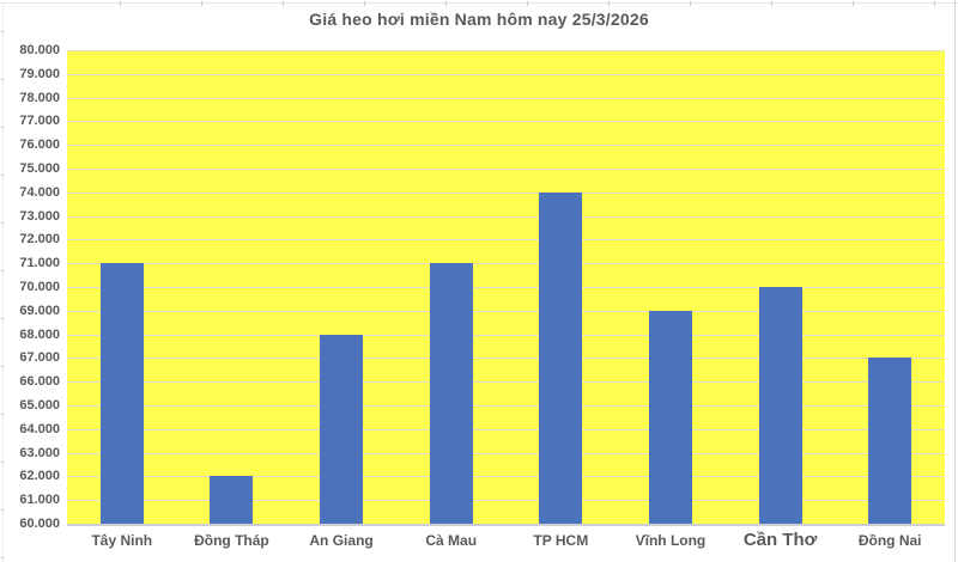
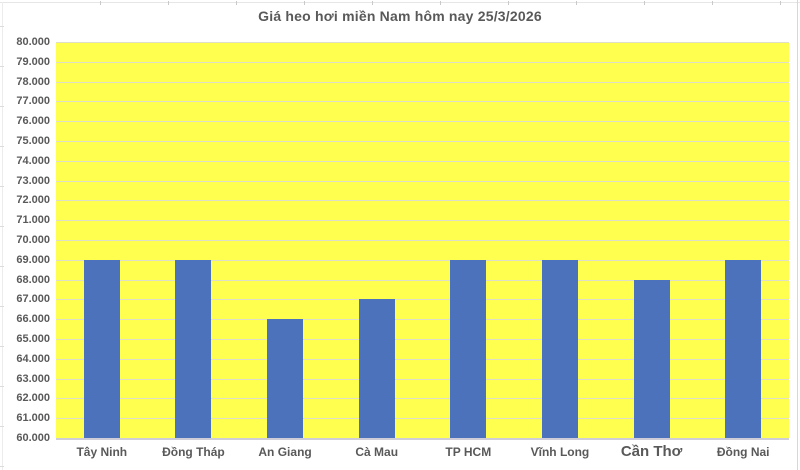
Tây Ninh: 71000 -> 69000
Đồng Tháp: 62000 -> 69000
An Giang: 68000 -> 66000
Cà Mau: 71000 -> 67000
TP HCM: 74000 -> 69000
Cần Thơ: 70000 -> 68000
Đồng Nai: 67000 -> 69000
